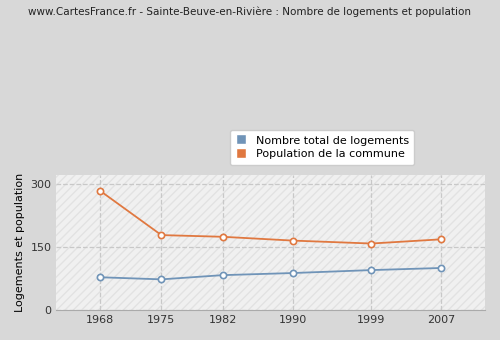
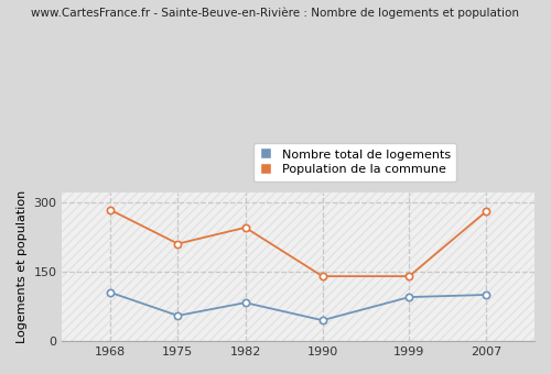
Nombre total de logements/1968: 78 -> 105
Nombre total de logements/1975: 73 -> 55
Population de la commune/1975: 178 -> 210
Population de la commune/1982: 174 -> 245
Nombre total de logements/1990: 88 -> 45
Population de la commune/1990: 165 -> 140
Population de la commune/1999: 158 -> 140
Population de la commune/2007: 168 -> 280
